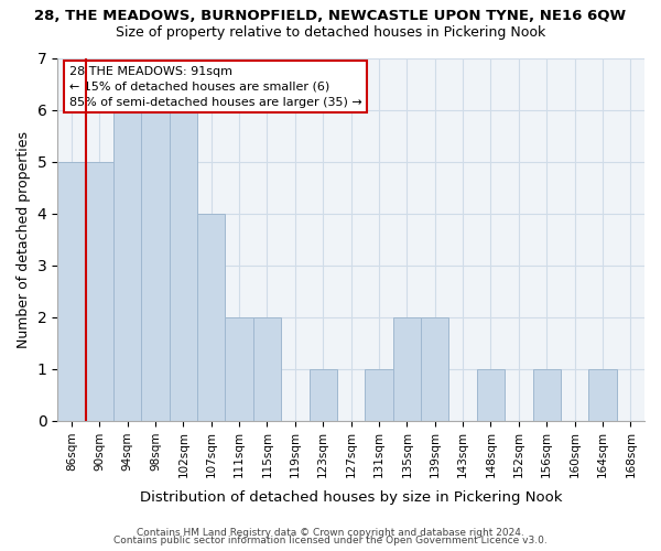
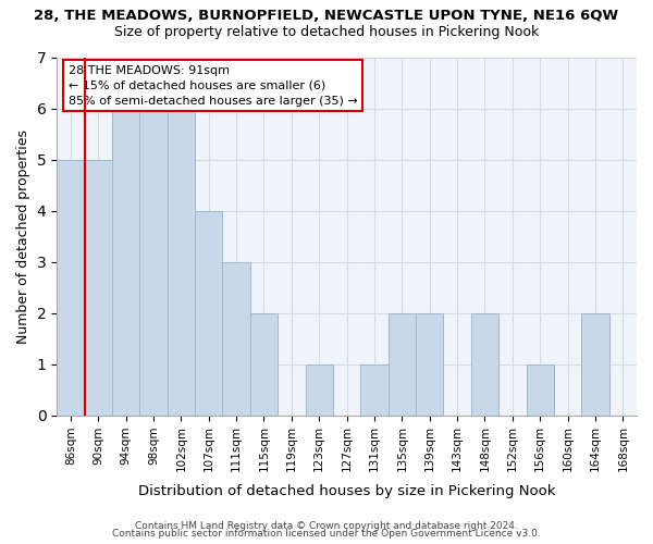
111sqm: 2 -> 3
148sqm: 1 -> 2
164sqm: 1 -> 2
